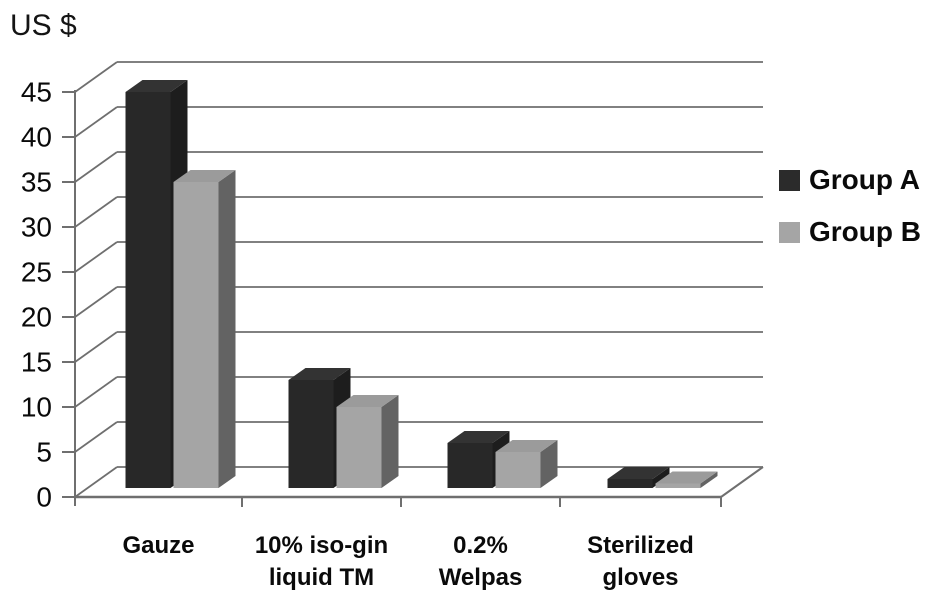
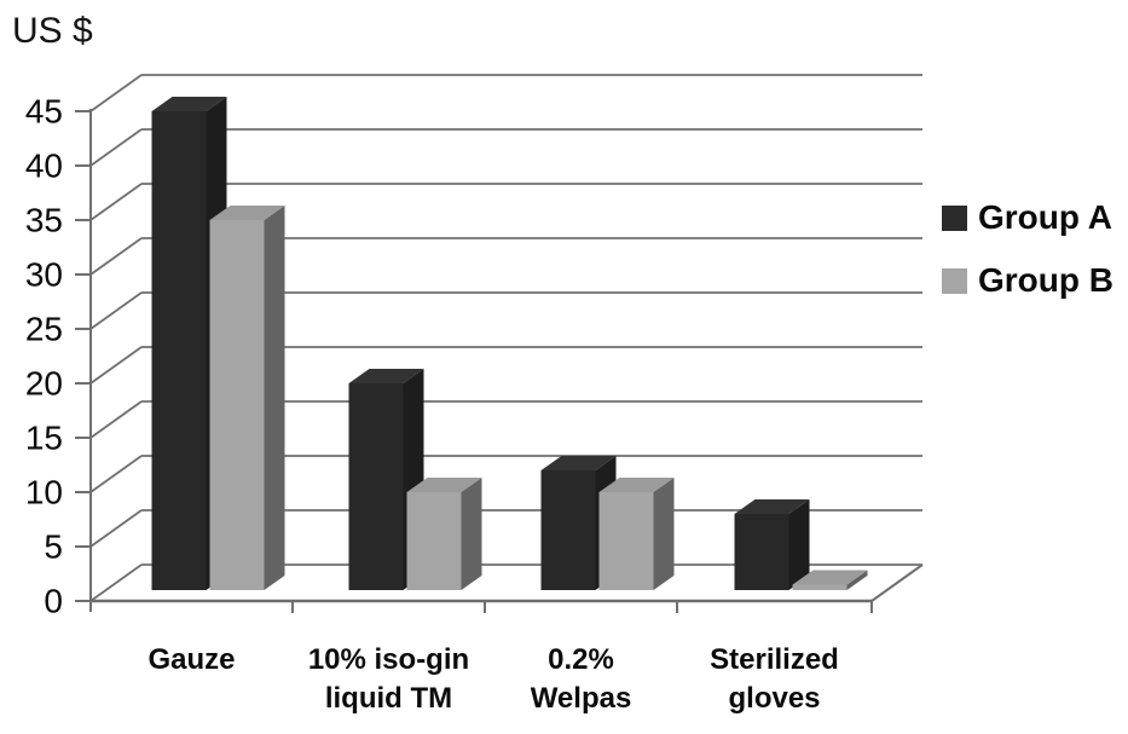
Group A/10% iso-gin liquid TM: 12 -> 19
Group A/0.2% Welpas: 5 -> 11
Group B/0.2% Welpas: 4 -> 9
Group A/Sterilized gloves: 1 -> 7
